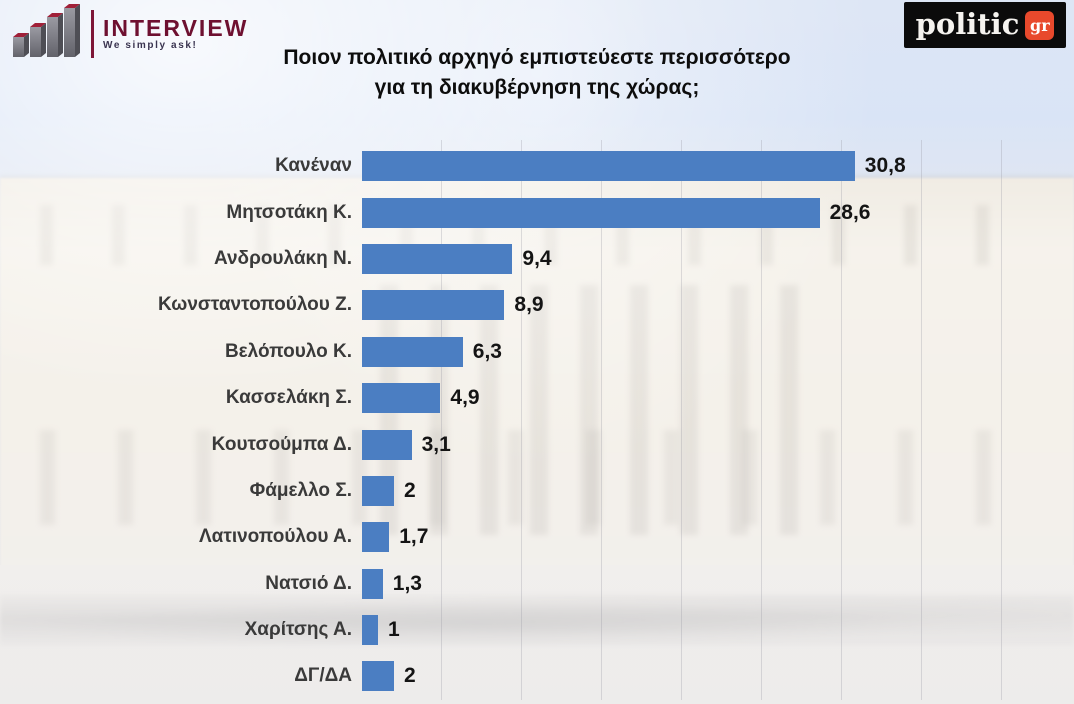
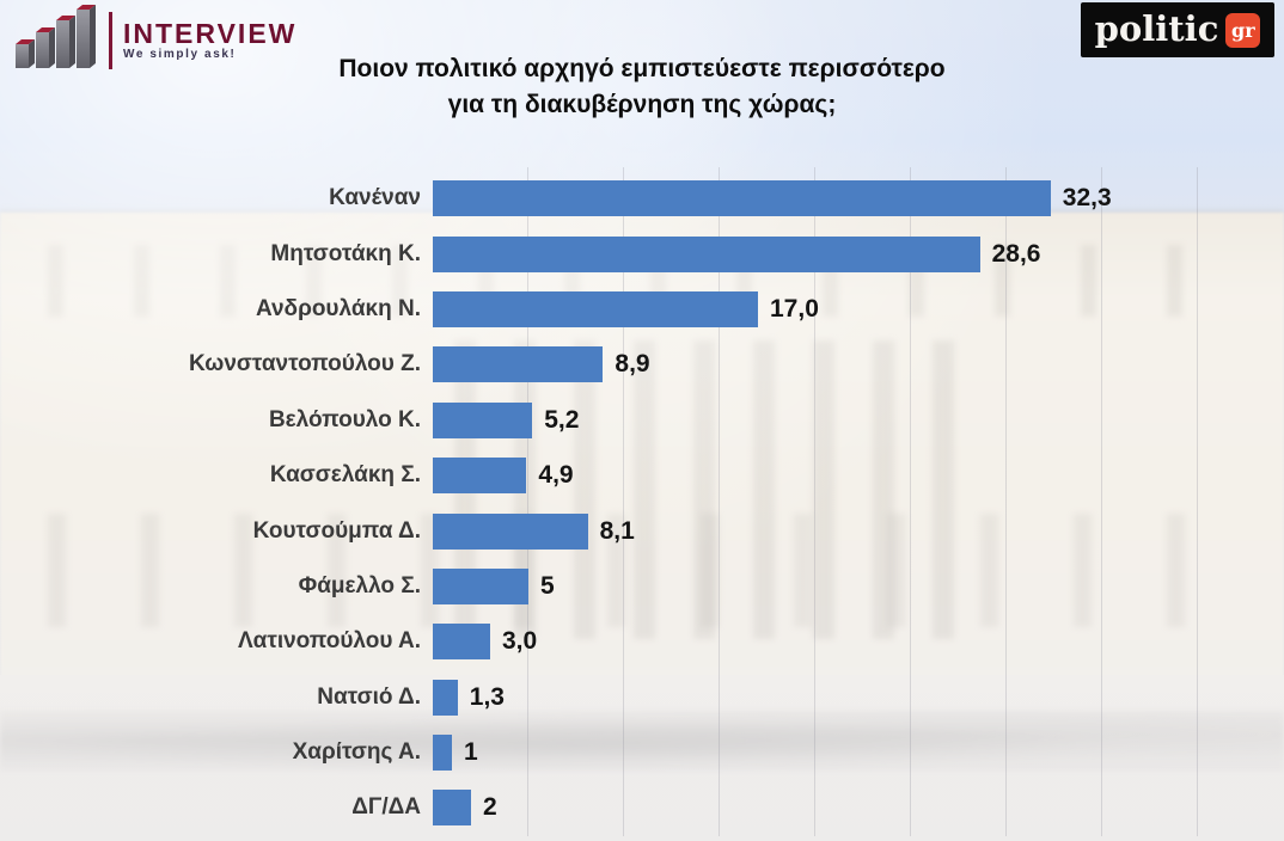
Κανέναν: 30,8 -> 32,3
Ανδρουλάκη Ν.: 9,4 -> 17,0
Βελόπουλο Κ.: 6,3 -> 5,2
Κουτσούμπα Δ.: 3,1 -> 8,1
Φάμελλο Σ.: 2 -> 5
Λατινοπούλου Α.: 1,7 -> 3,0
